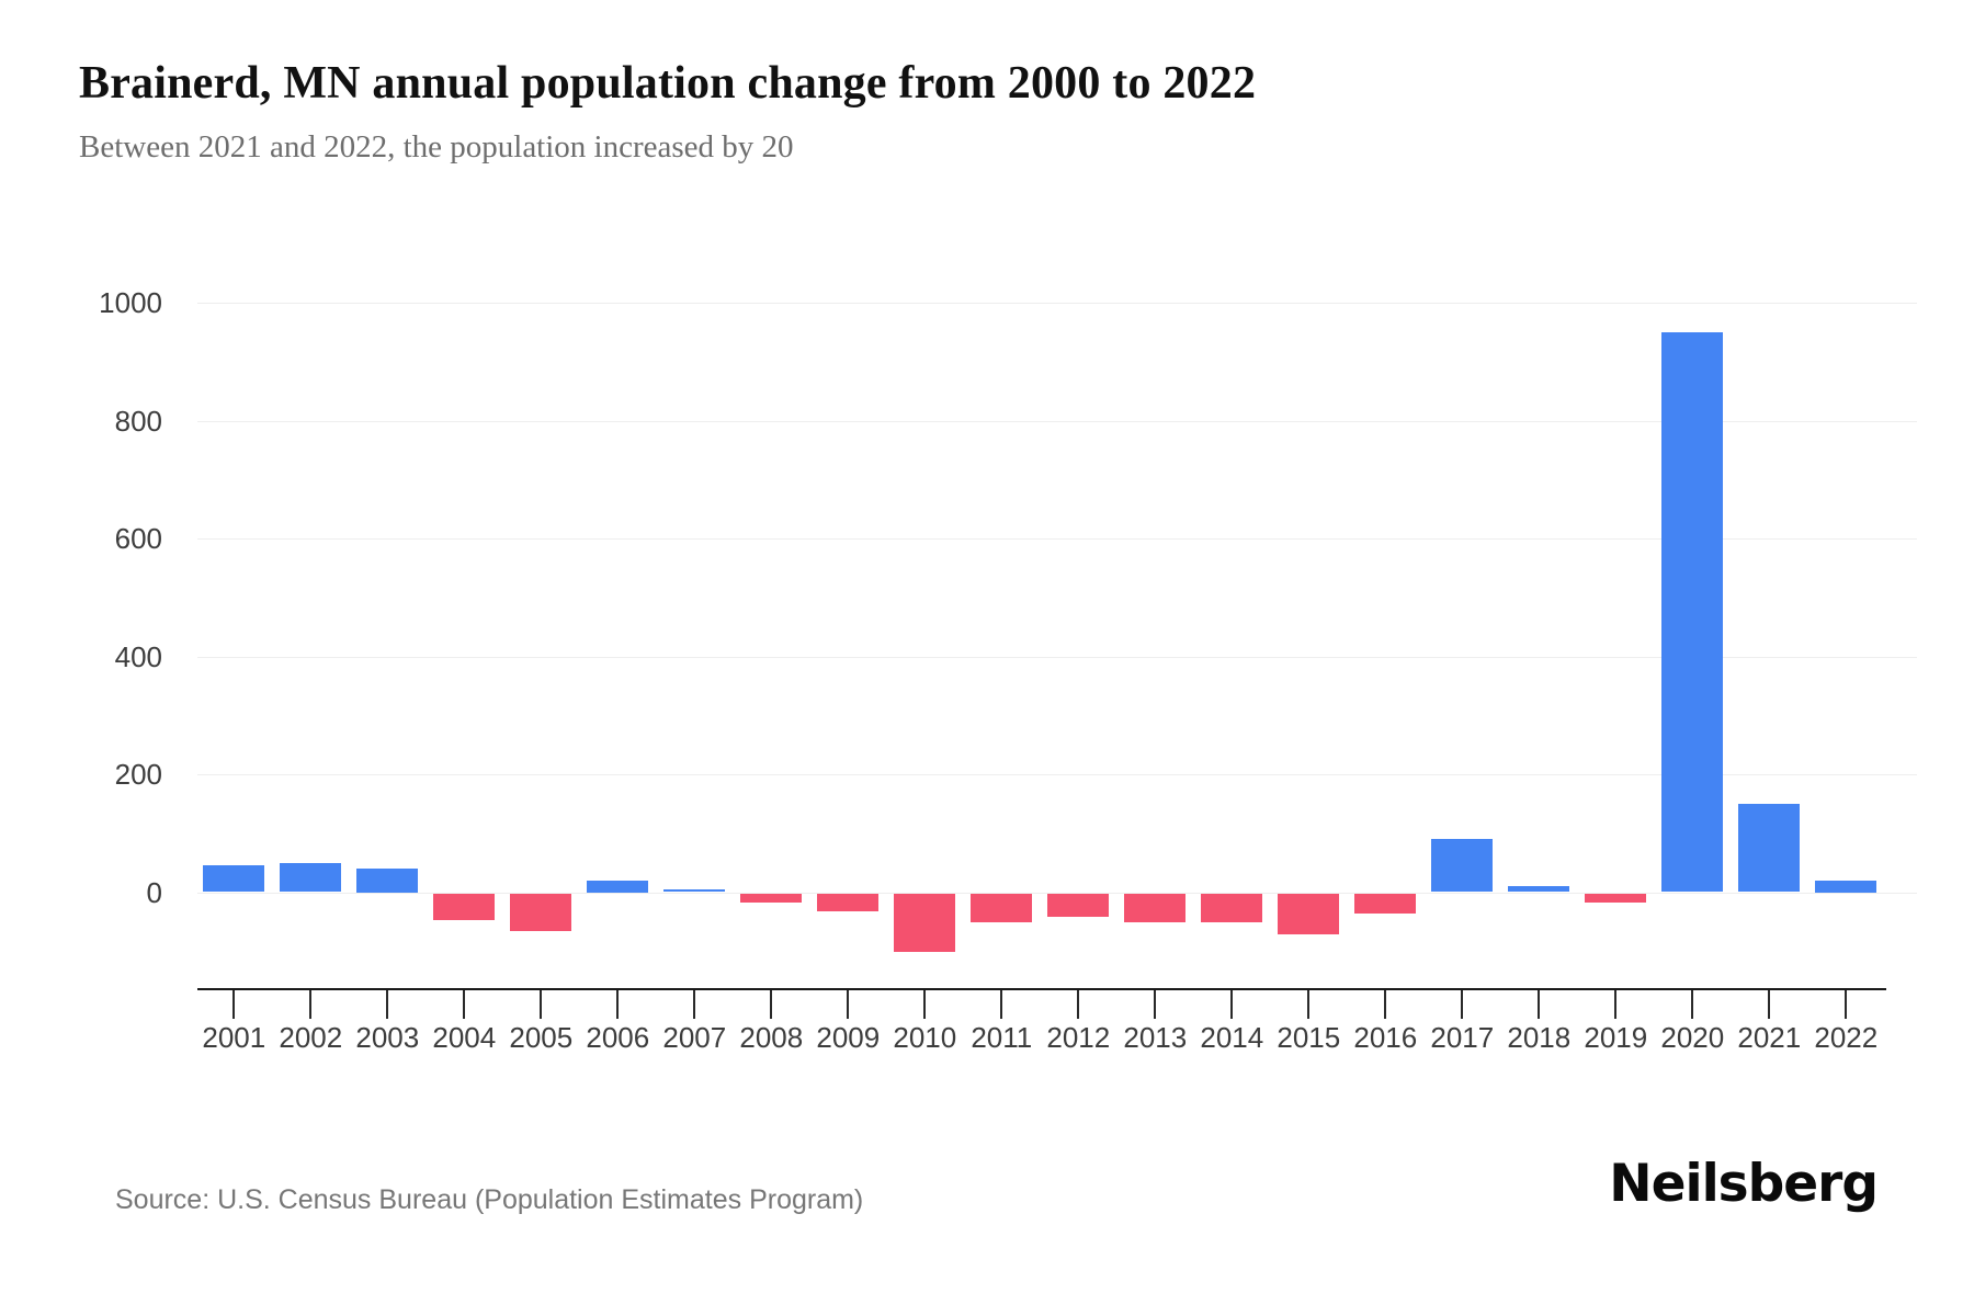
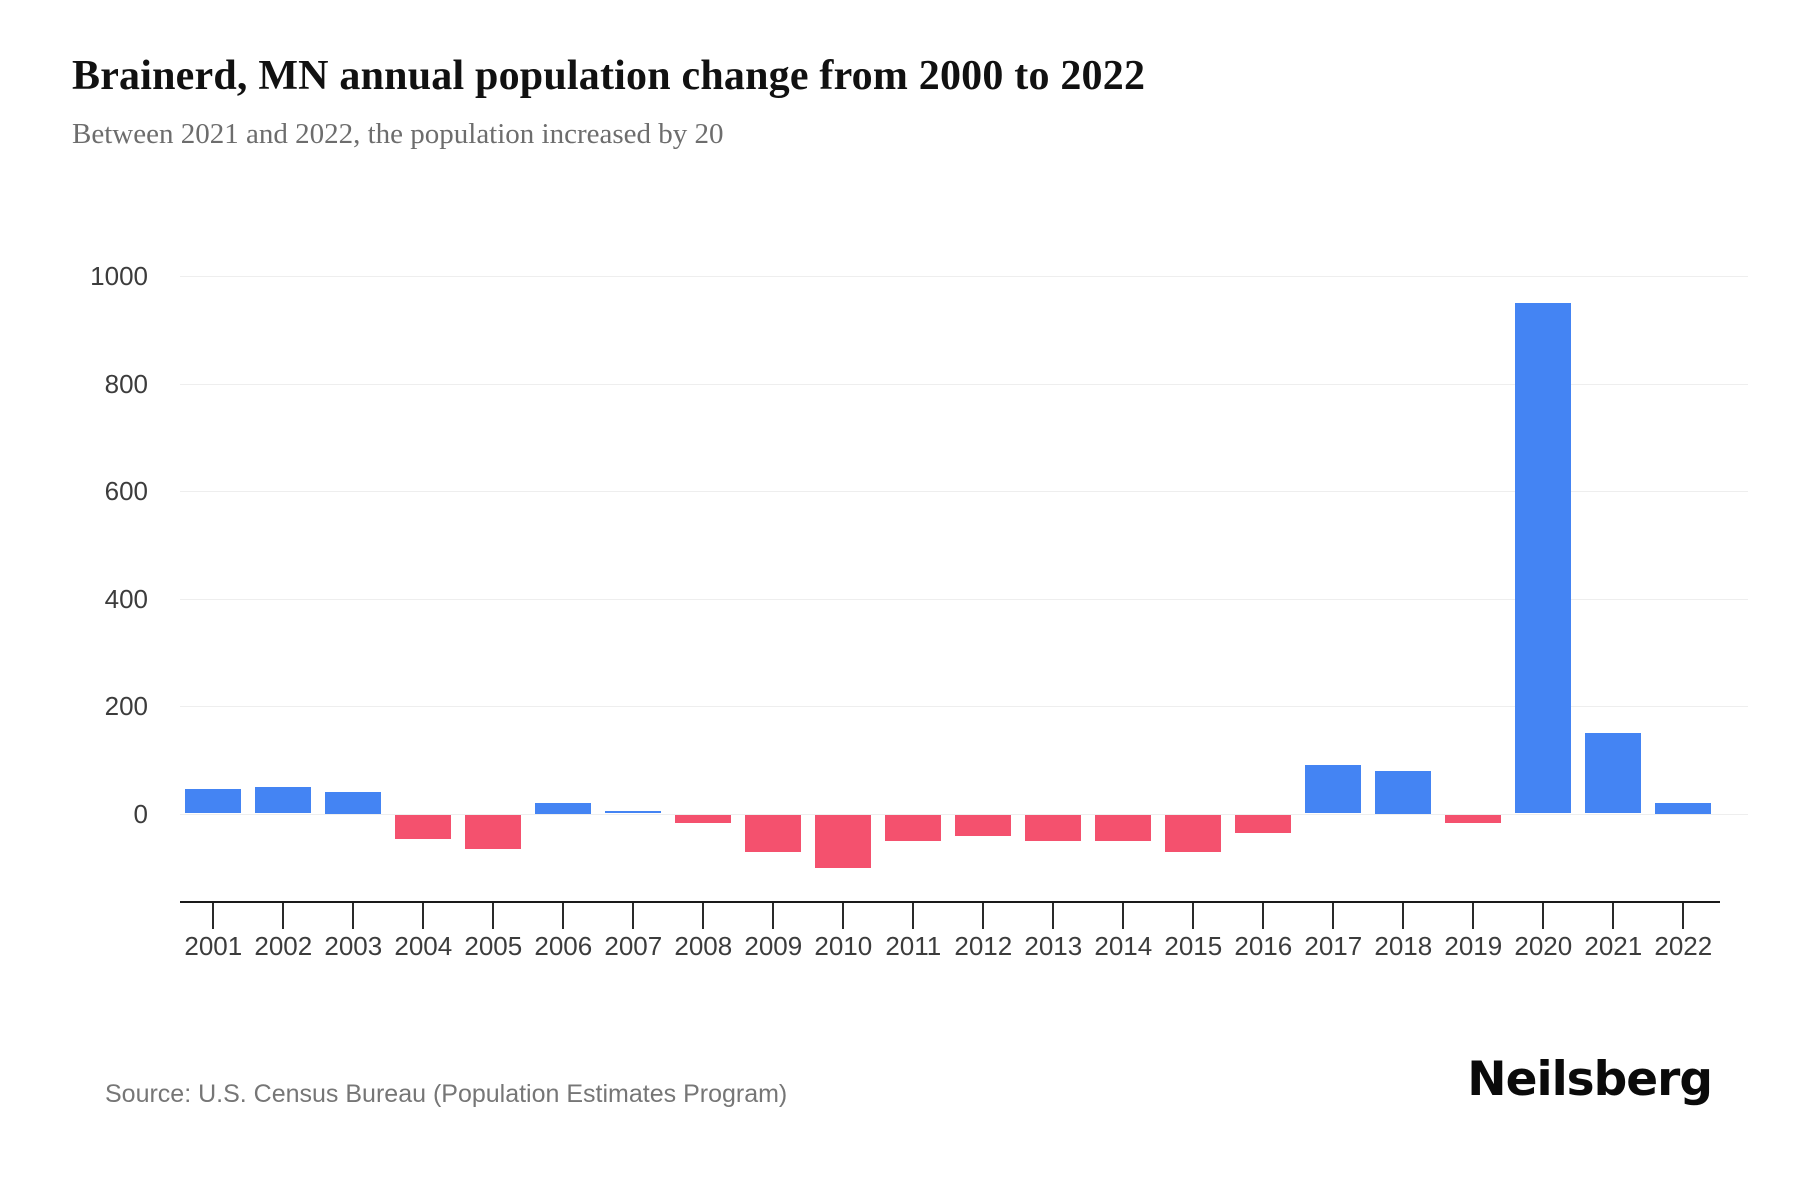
2009: -30 -> -70
2018: 10 -> 80
